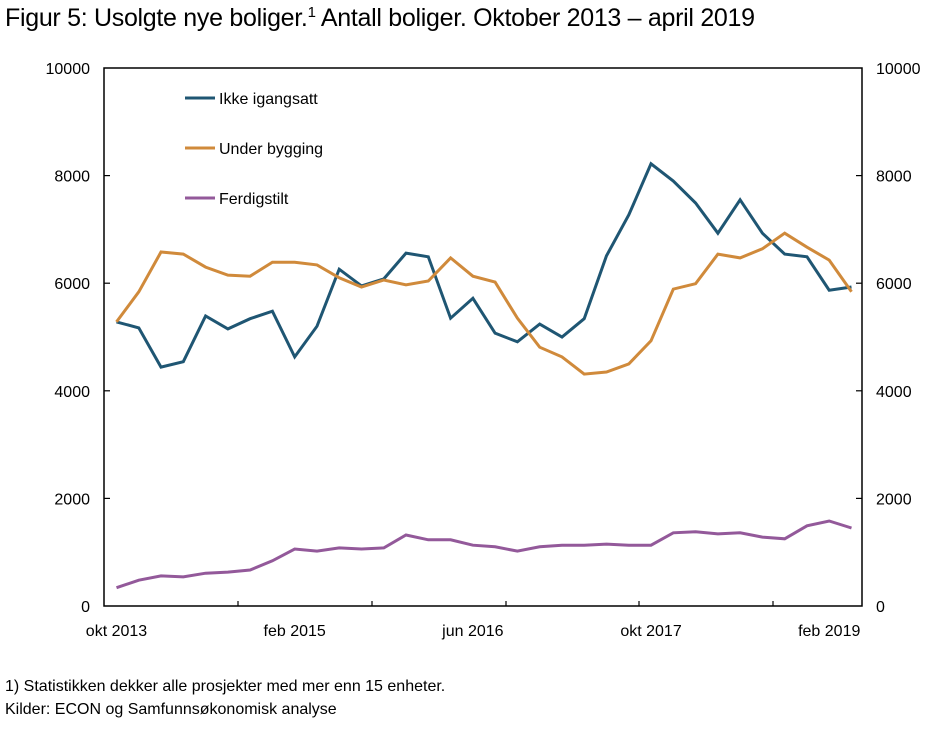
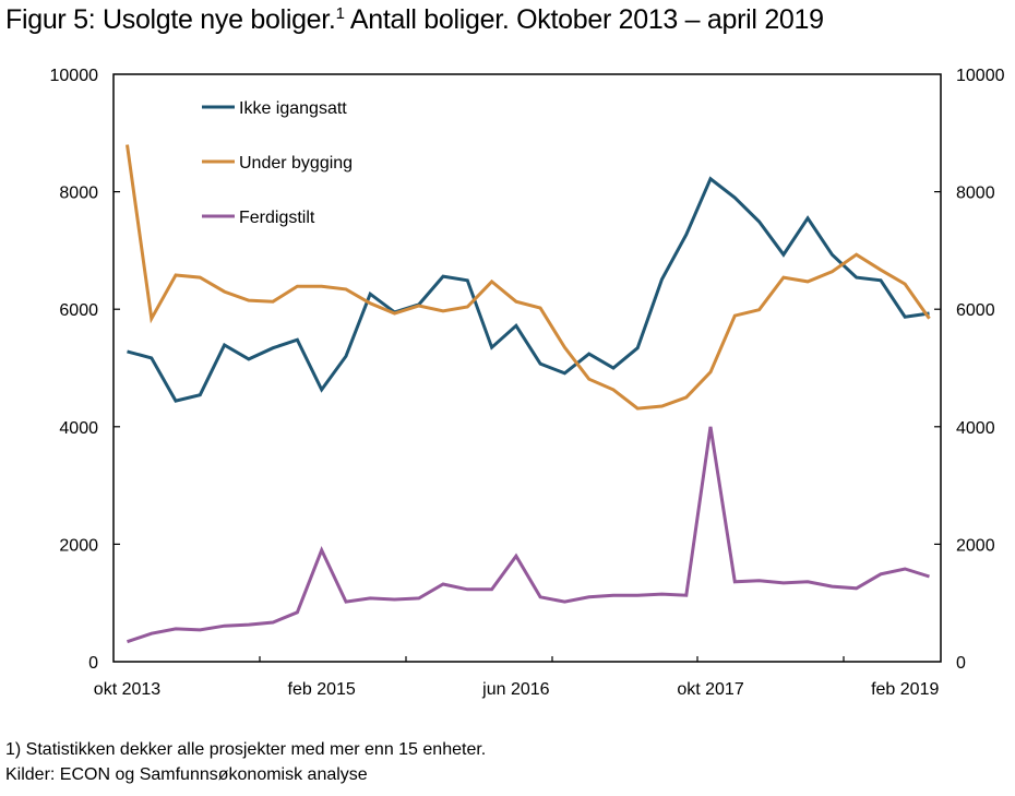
Under bygging/okt 2013: 5300 -> 8800
Ferdigstilt/feb 2015: 1100 -> 1900
Ferdigstilt/jun 2016: 1100 -> 1800
Ferdigstilt/okt 2017: 1100 -> 4000
